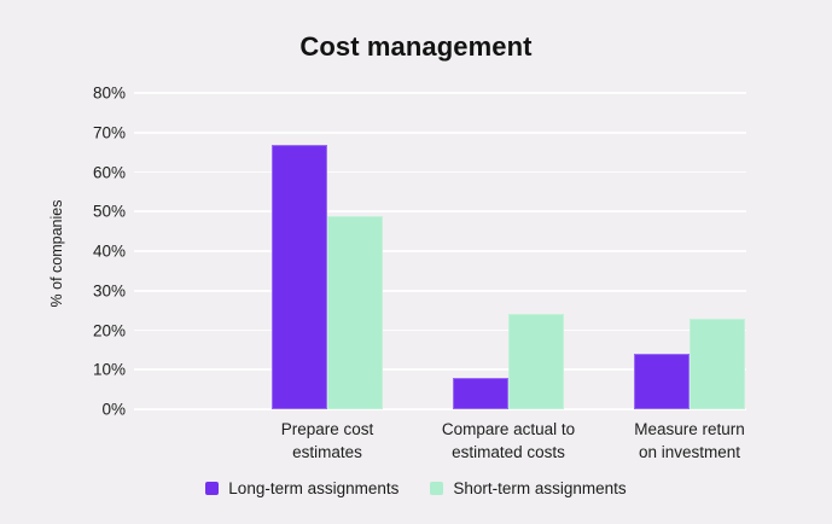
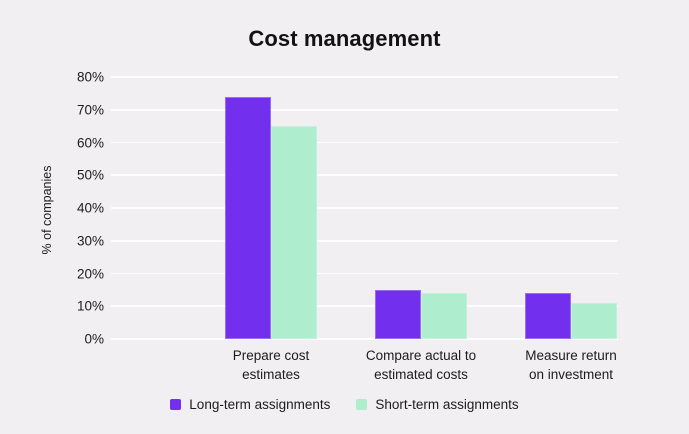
Long-term assignments/Prepare cost estimates: 67% -> 74%
Short-term assignments/Prepare cost estimates: 49% -> 65%
Long-term assignments/Compare actual to estimated costs: 8% -> 15%
Short-term assignments/Compare actual to estimated costs: 24% -> 14%
Short-term assignments/Measure return on investment: 23% -> 11%
